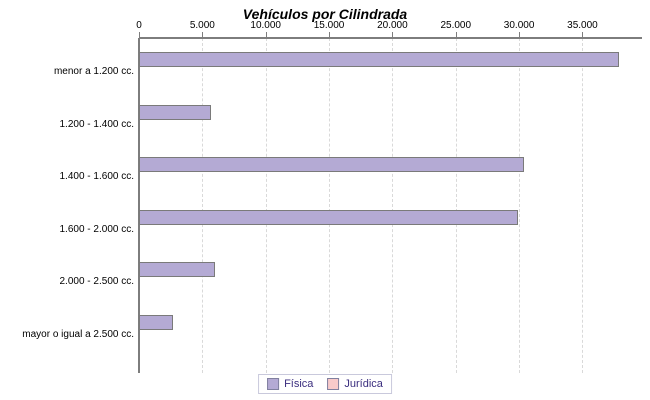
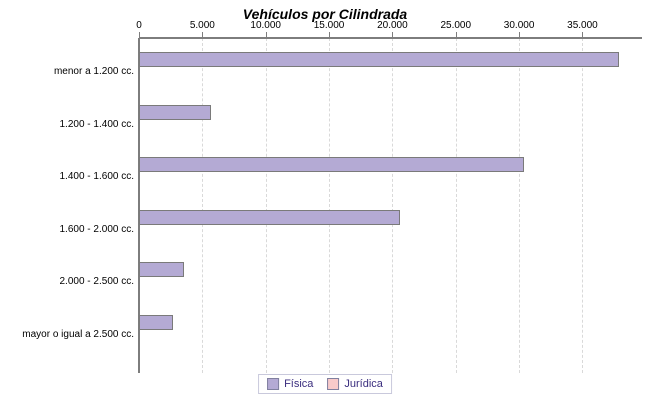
Física/1.600 - 2.000 cc.: 29900 -> 20600
Física/2.000 - 2.500 cc.: 6000 -> 3600
